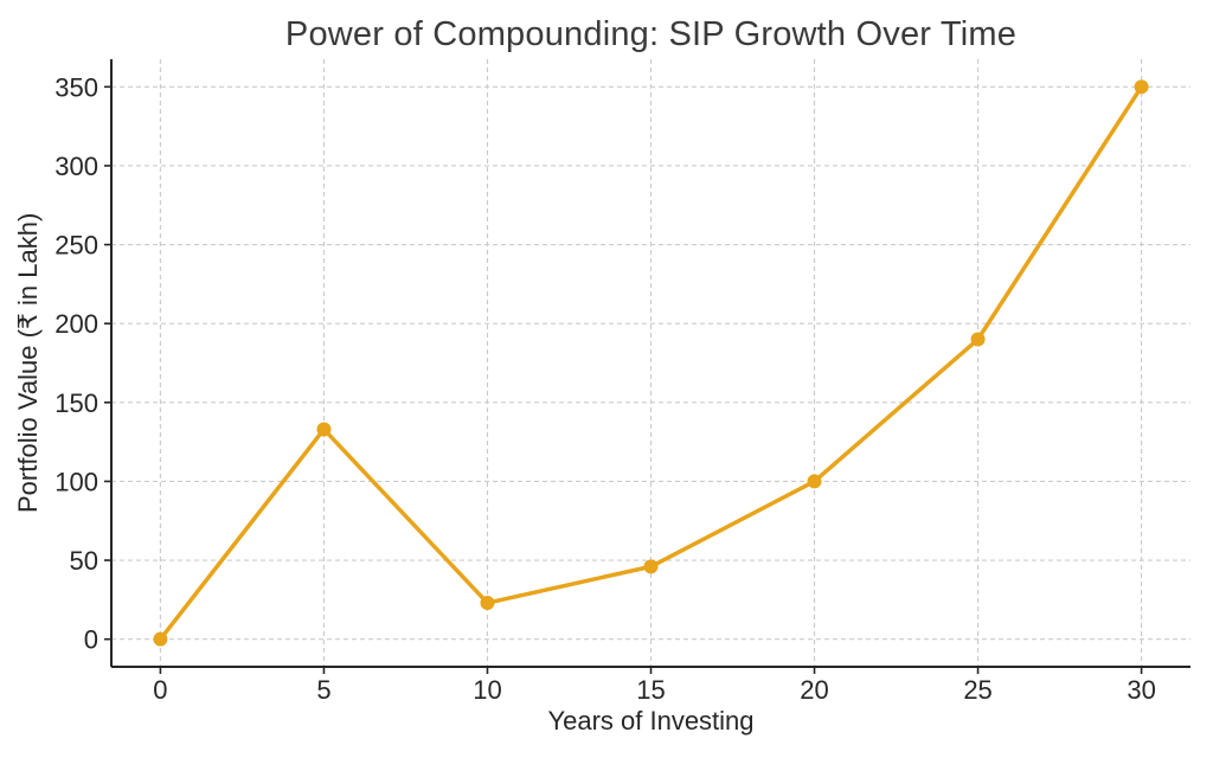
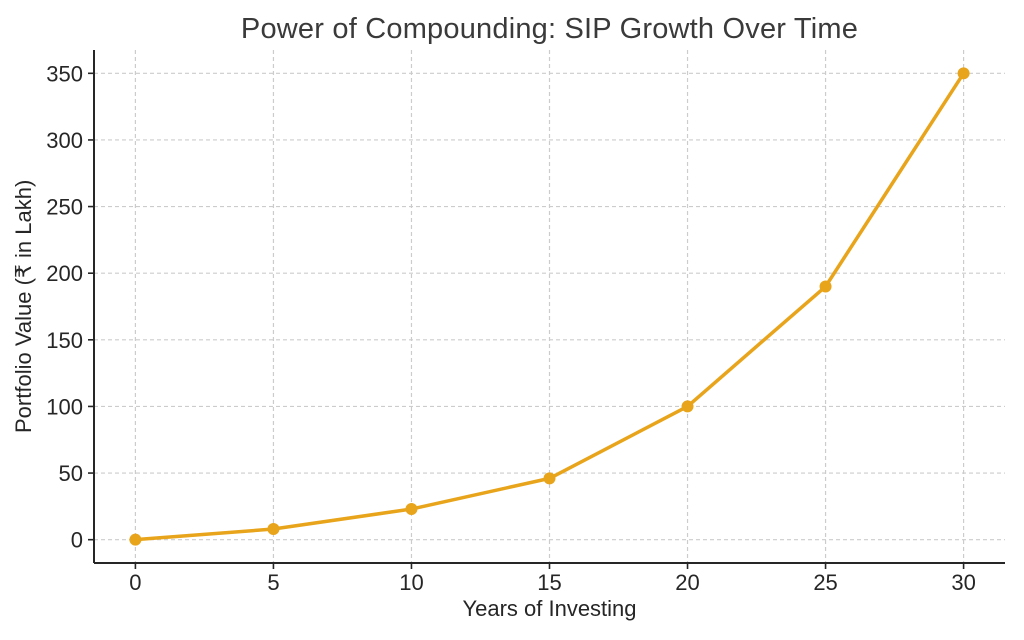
5: 133 -> 8
